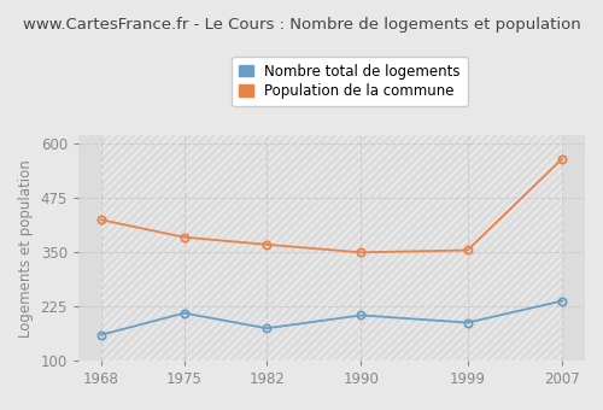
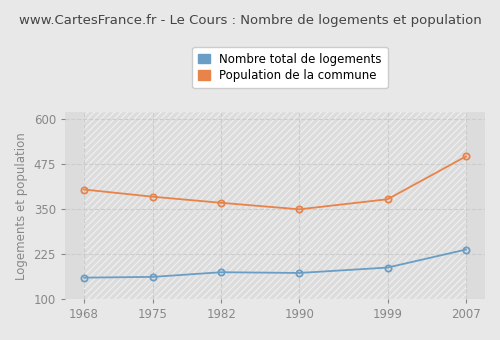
Population de la commune/1968: 425 -> 405
Nombre total de logements/1975: 210 -> 162
Nombre total de logements/1990: 205 -> 173
Population de la commune/1999: 355 -> 378
Population de la commune/2007: 565 -> 497
